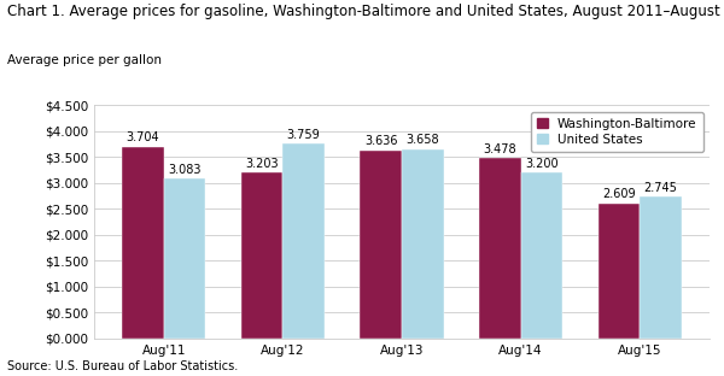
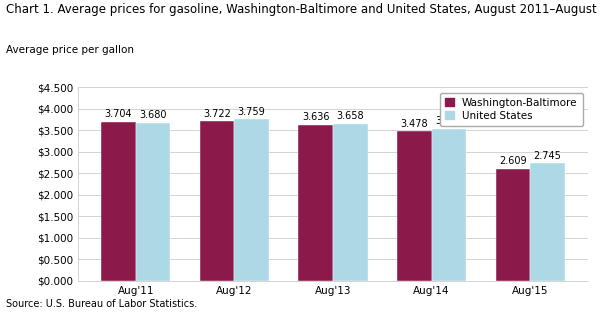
United States/Aug'11: 3.083 -> 3.680
Washington-Baltimore/Aug'12: 3.203 -> 3.722
United States/Aug'14: $3.20 -> $3.54
